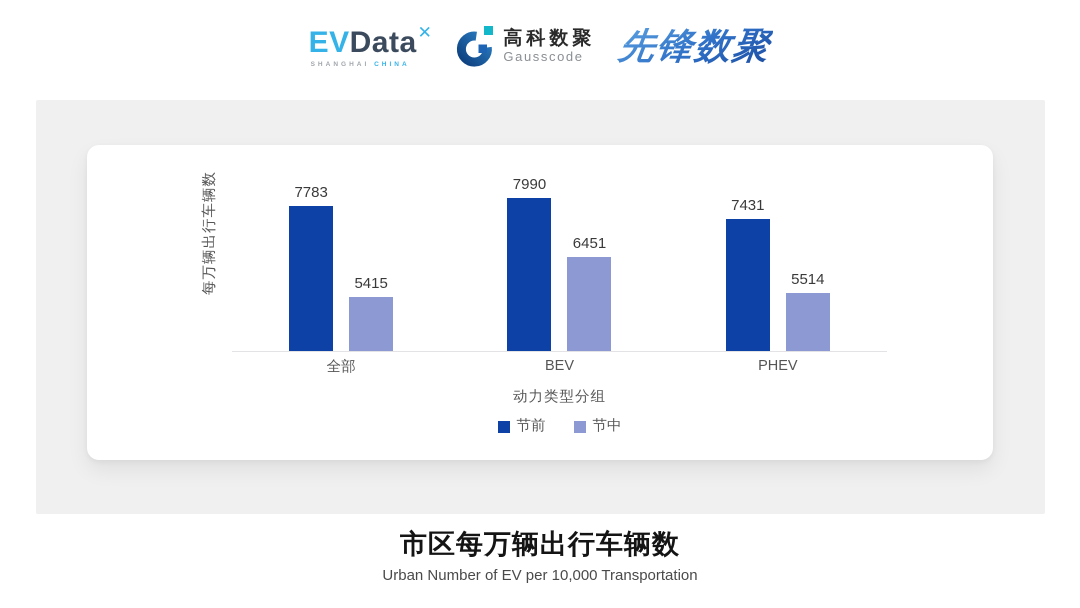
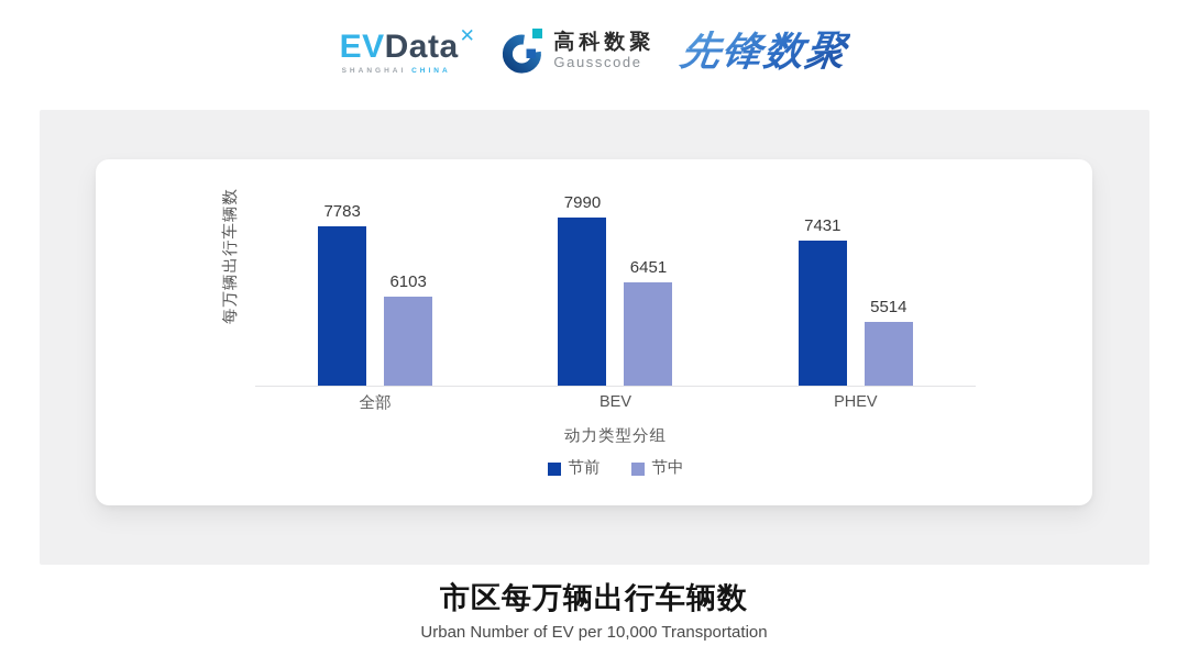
节中/全部: 5415 -> 6103
